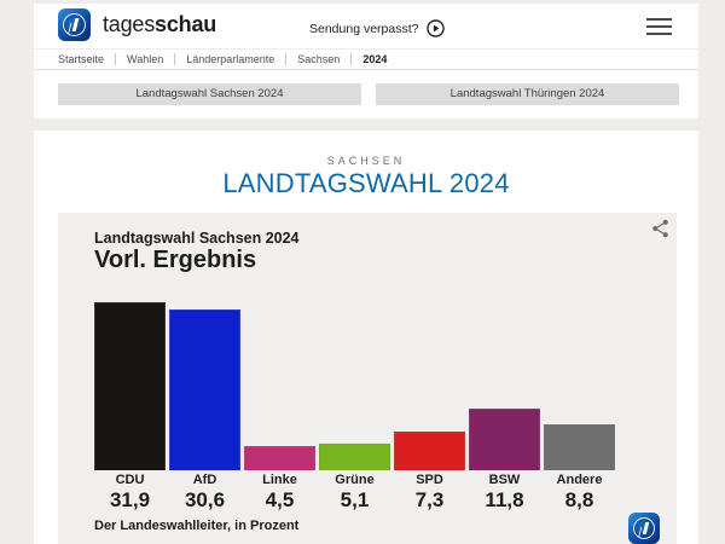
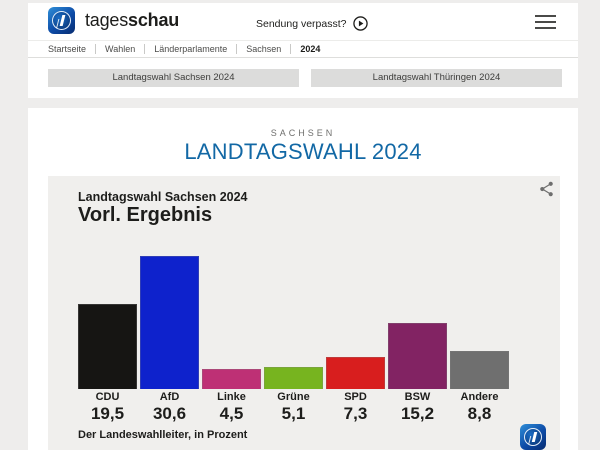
CDU: 31,9 -> 19,5
BSW: 11,8 -> 15,2
